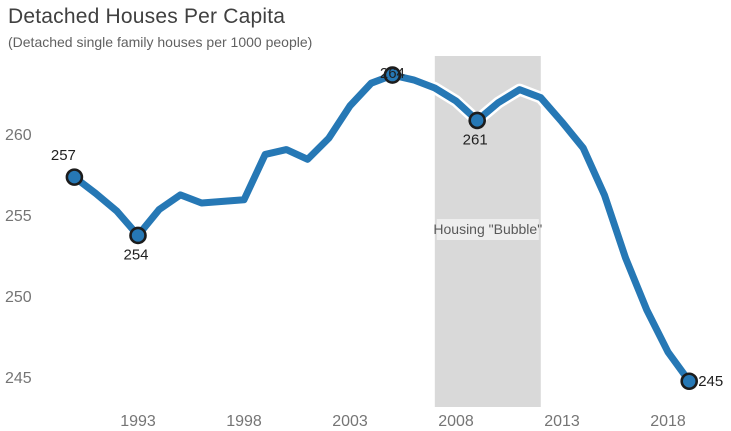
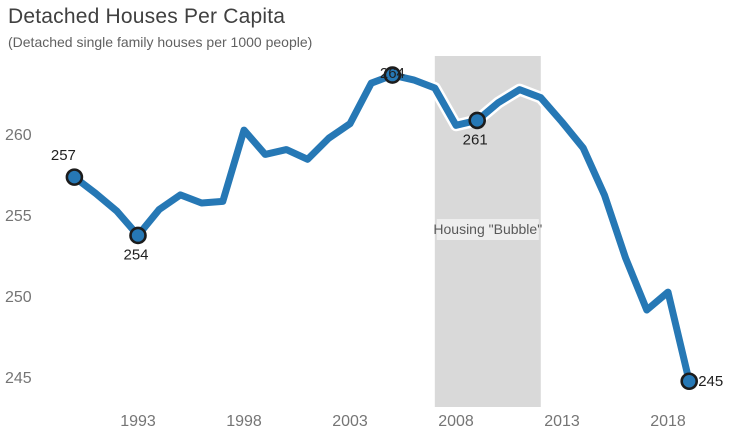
1998: 256.0 -> 260.3
2003: 261.8 -> 260.7
2008: 262.1 -> 260.6
2018: 246.6 -> 250.3
